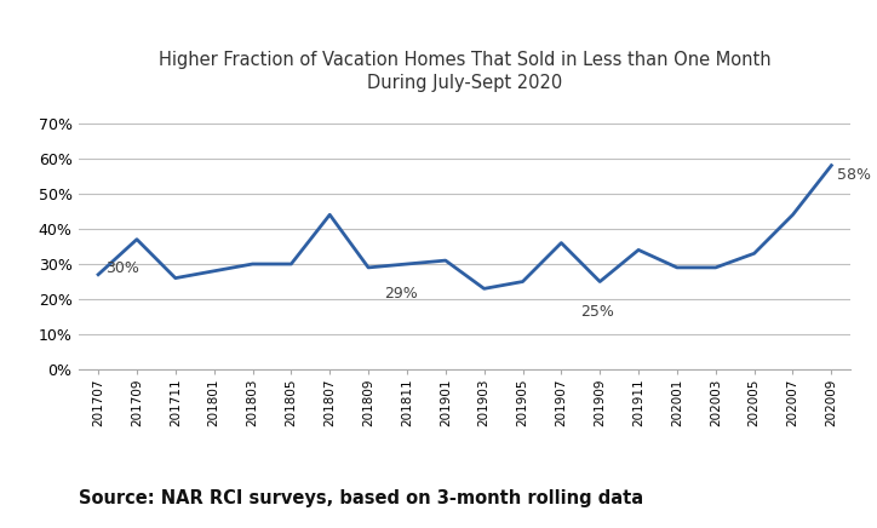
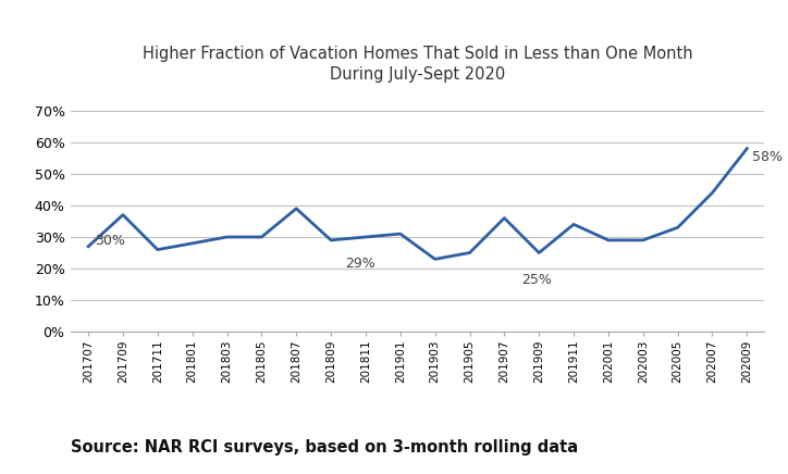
201807: 44% -> 39%
